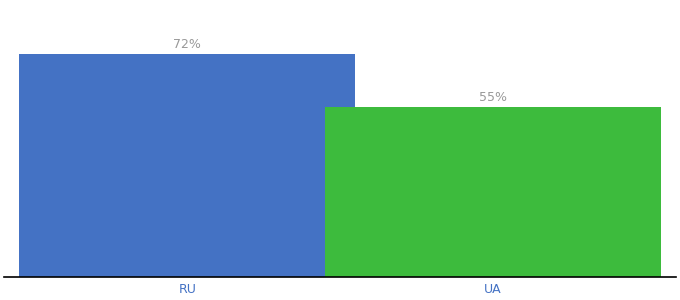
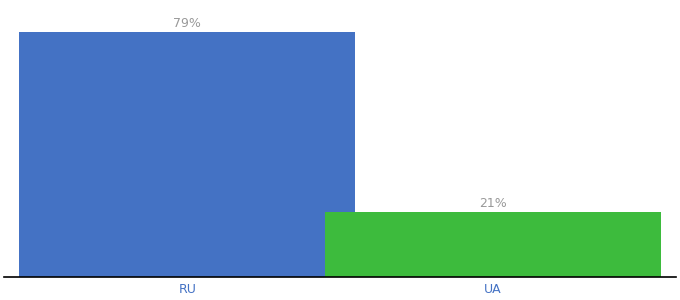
RU: 72% -> 79%
UA: 55% -> 21%
